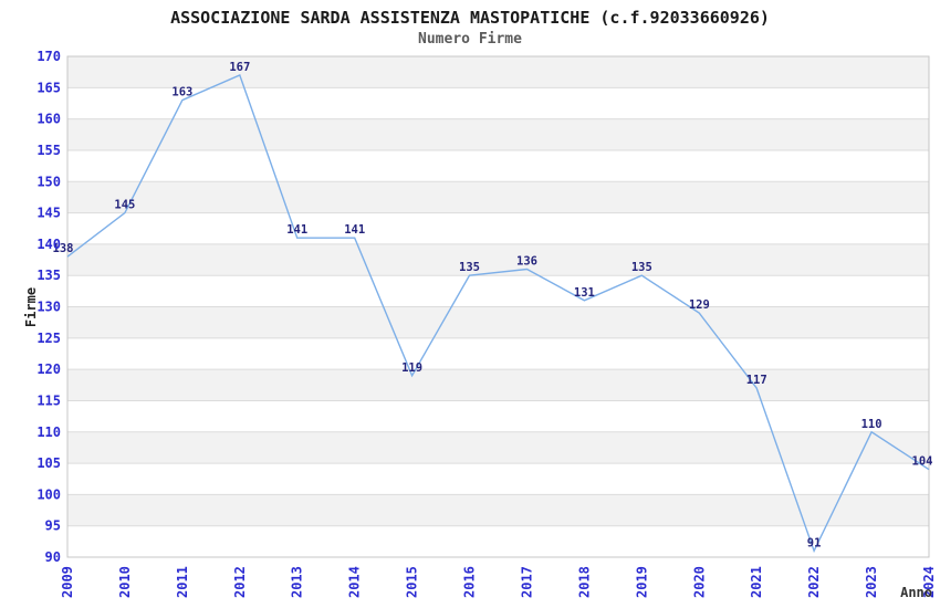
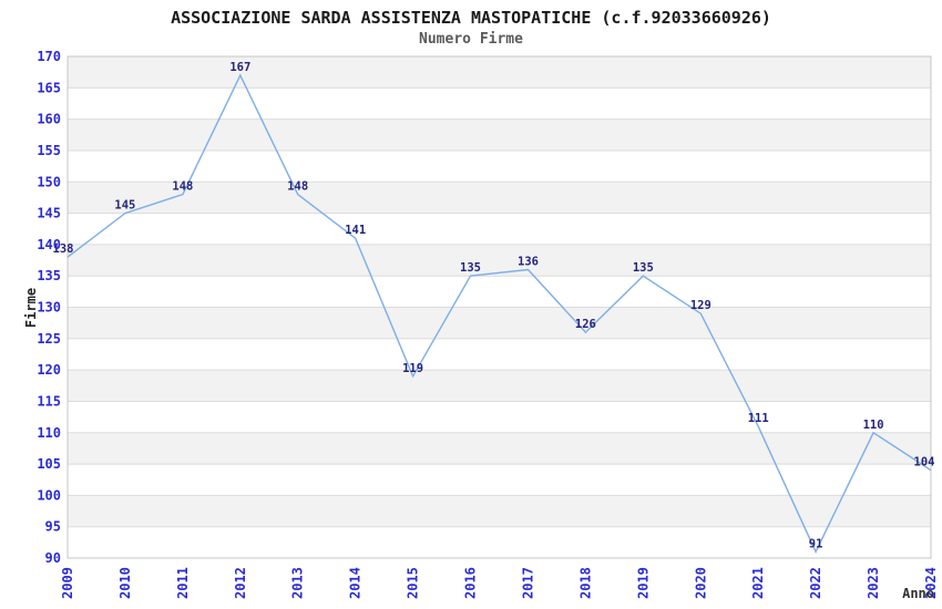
2011: 163 -> 148
2013: 141 -> 148
2018: 131 -> 126
2021: 117 -> 111
